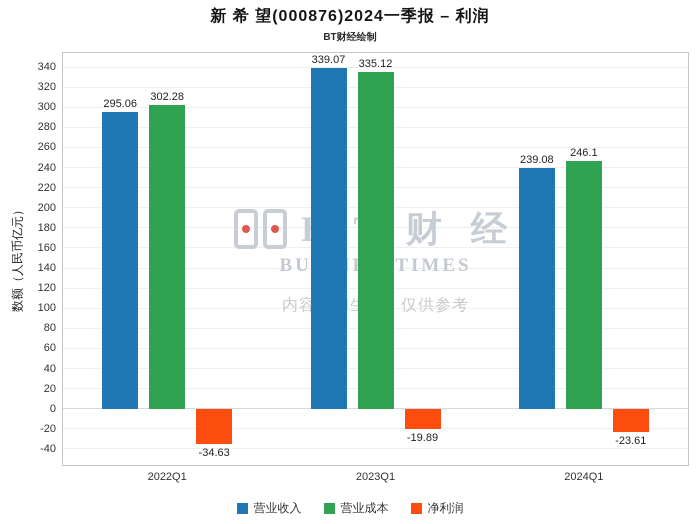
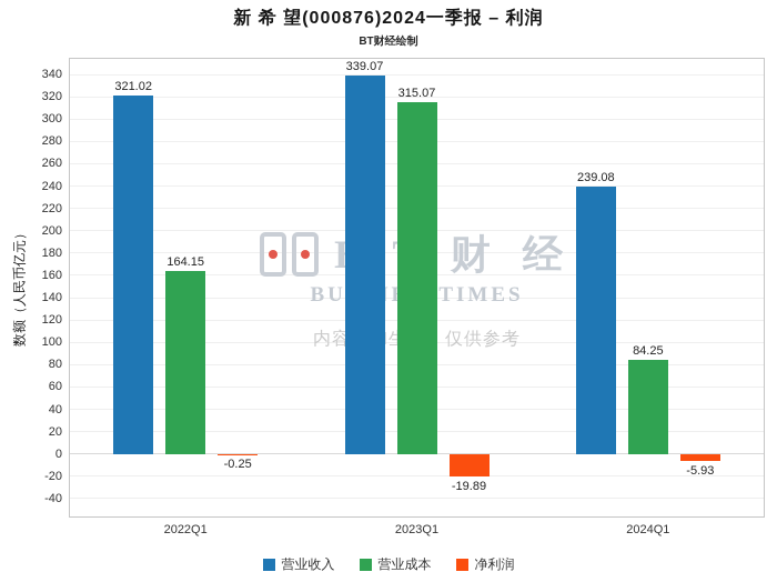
营业收入/2022Q1: 295.06 -> 321.02
营业成本/2022Q1: 302.28 -> 164.15
净利润/2022Q1: -34.63 -> -0.25
营业成本/2023Q1: 335.12 -> 315.07
营业成本/2024Q1: 246.1 -> 84.25
净利润/2024Q1: -23.61 -> -5.93
